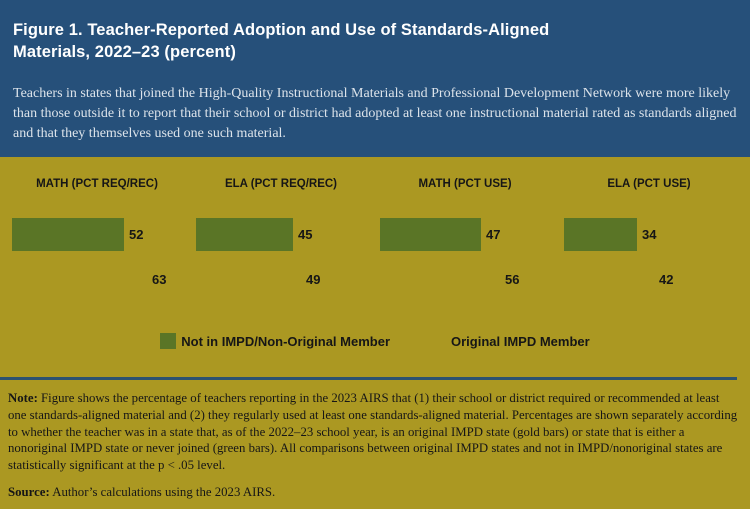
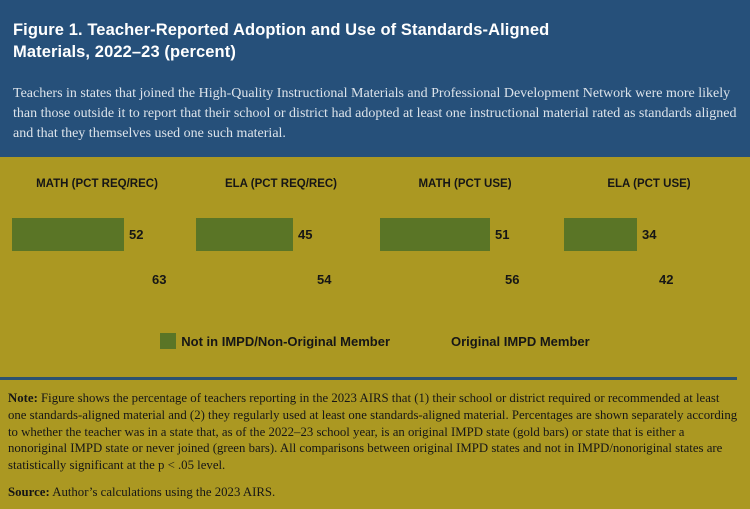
Original IMPD Member/ELA (PCT REQ/REC): 49 -> 54
Not in IMPD/Non-Original Member/MATH (PCT USE): 47 -> 51
